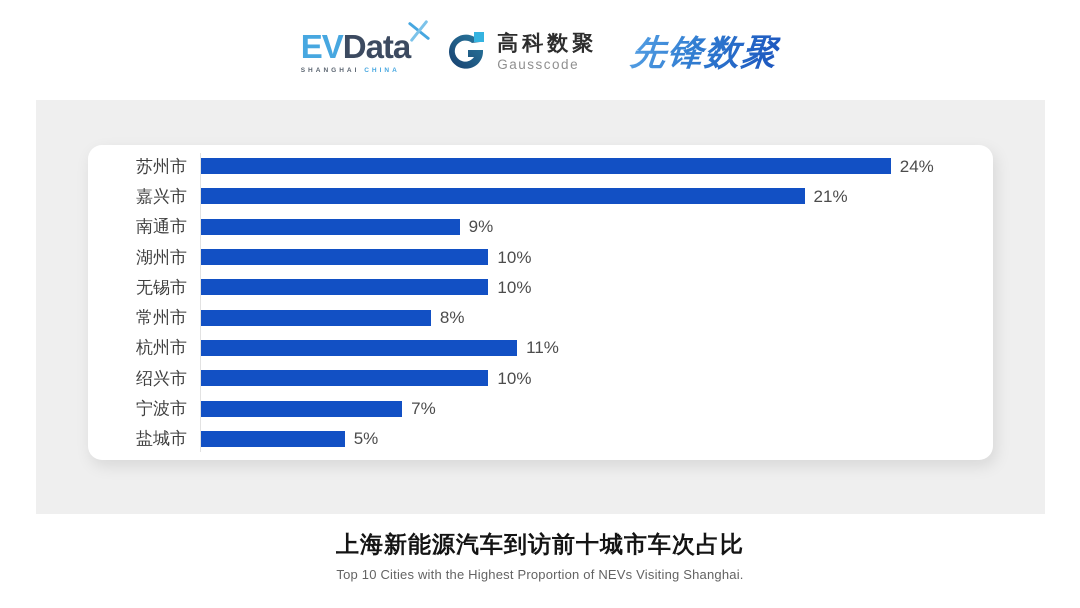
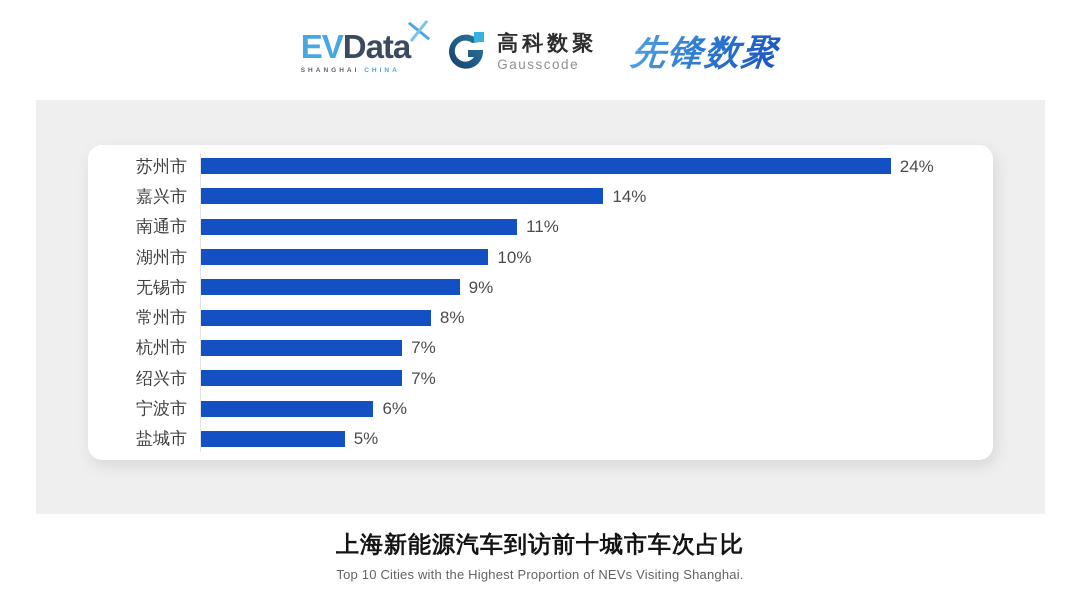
嘉兴市: 21% -> 14%
南通市: 9% -> 11%
无锡市: 10% -> 9%
杭州市: 11% -> 7%
绍兴市: 10% -> 7%
宁波市: 7% -> 6%
